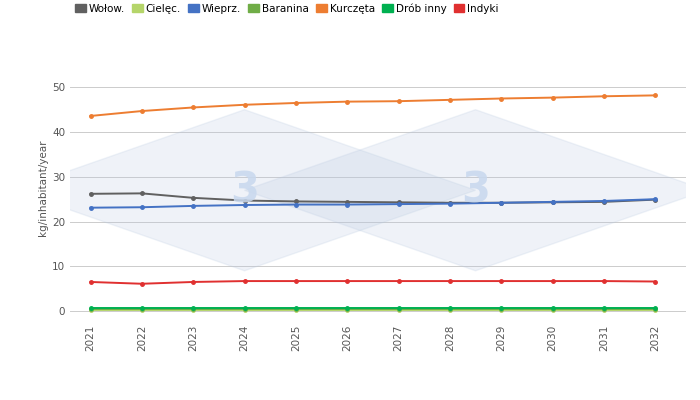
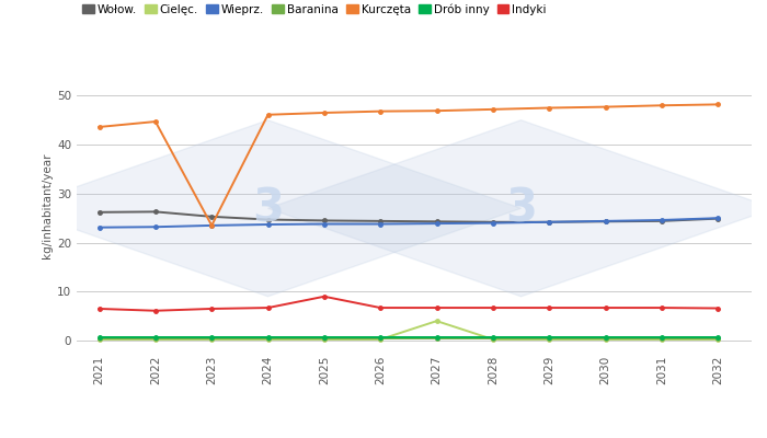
Kurczęta/2023: 45.5 -> 23.5
Indyki/2025: 6.7 -> 9.0
Cielęc./2027: 0.2 -> 4.0
